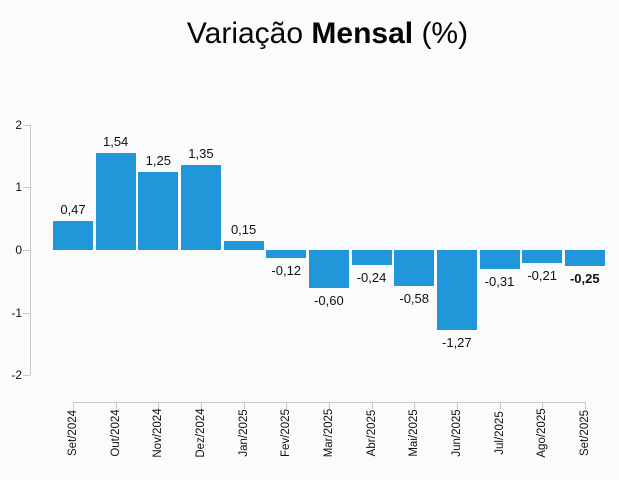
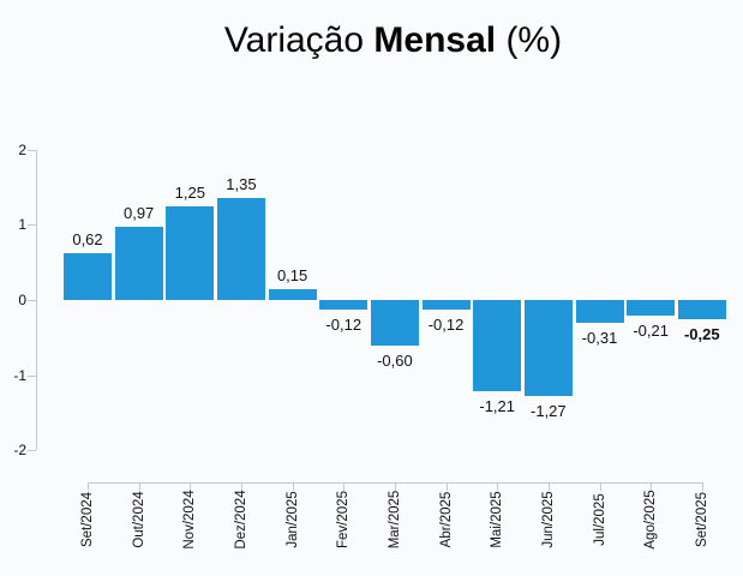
Set/2024: 0,47 -> 0,62
Out/2024: 1,54 -> 0,97
Abr/2025: -0,24 -> -0,12
Mai/2025: -0,58 -> -1,21
